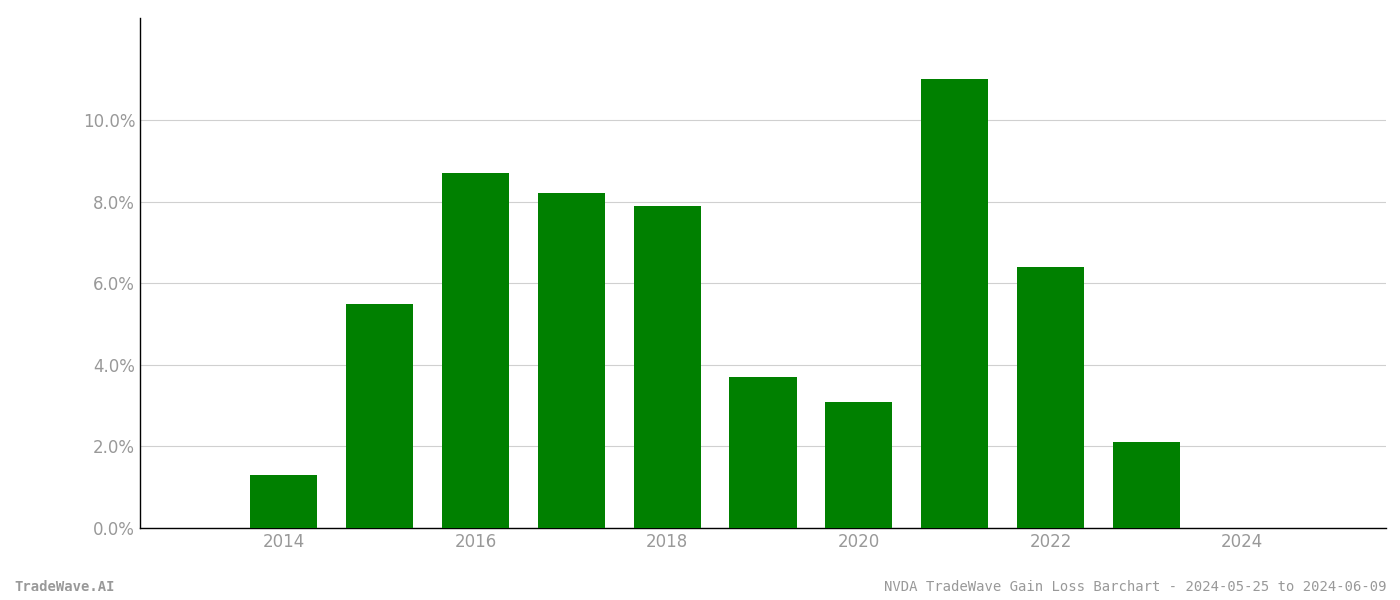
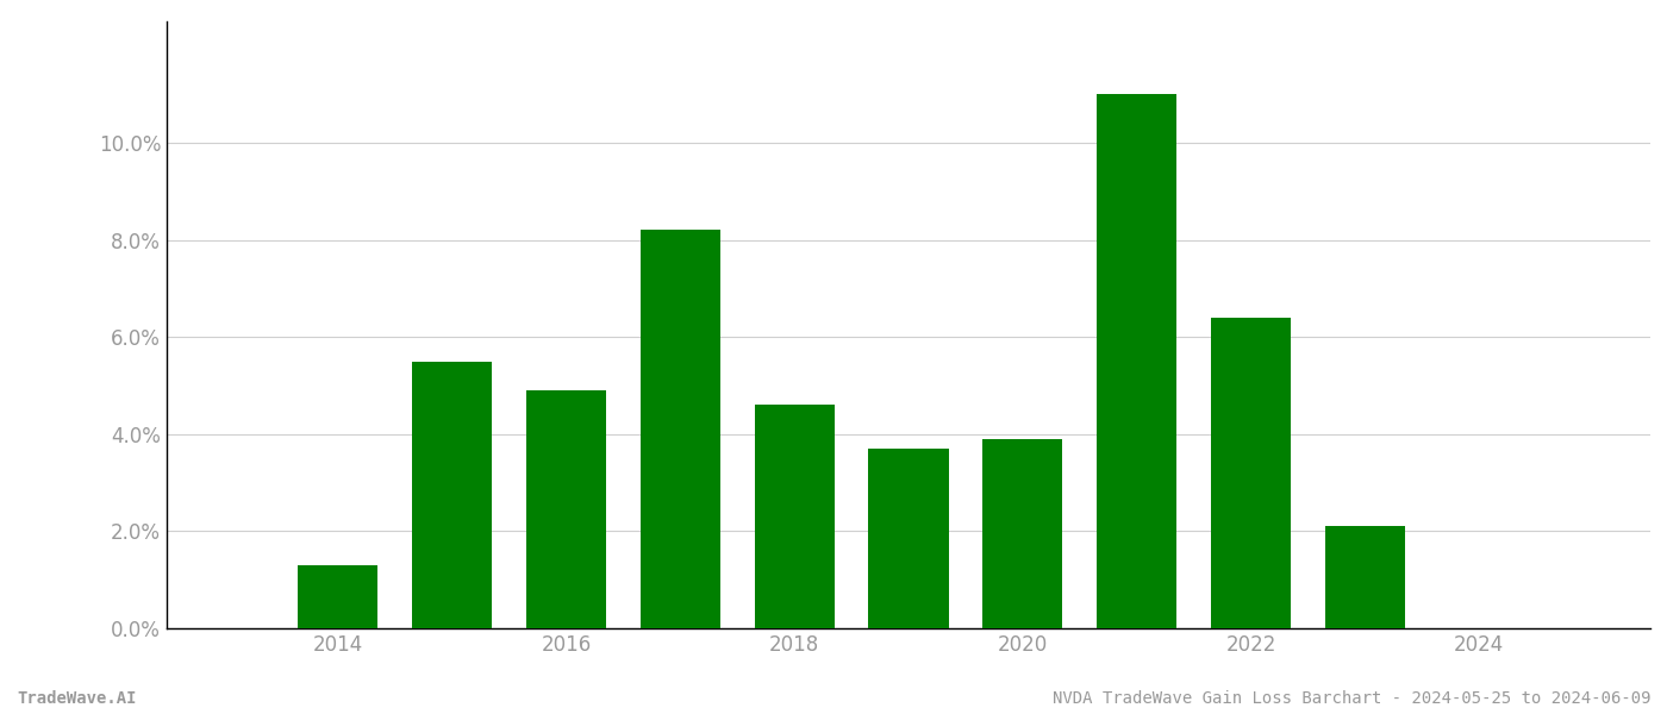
2016: 8.7% -> 4.9%
2018: 7.9% -> 4.6%
2020: 3.1% -> 3.9%
